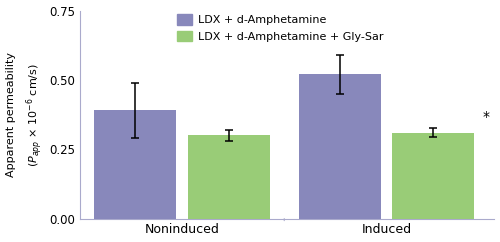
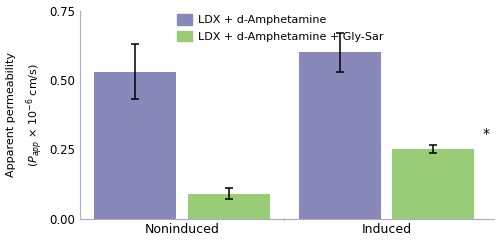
LDX + d-Amphetamine/Noninduced: 0.39 -> 0.53
LDX + d-Amphetamine + Gly-Sar/Noninduced: 0.30 -> 0.09
LDX + d-Amphetamine/Induced: 0.52 -> 0.60
LDX + d-Amphetamine + Gly-Sar/Induced: 0.31 -> 0.25
